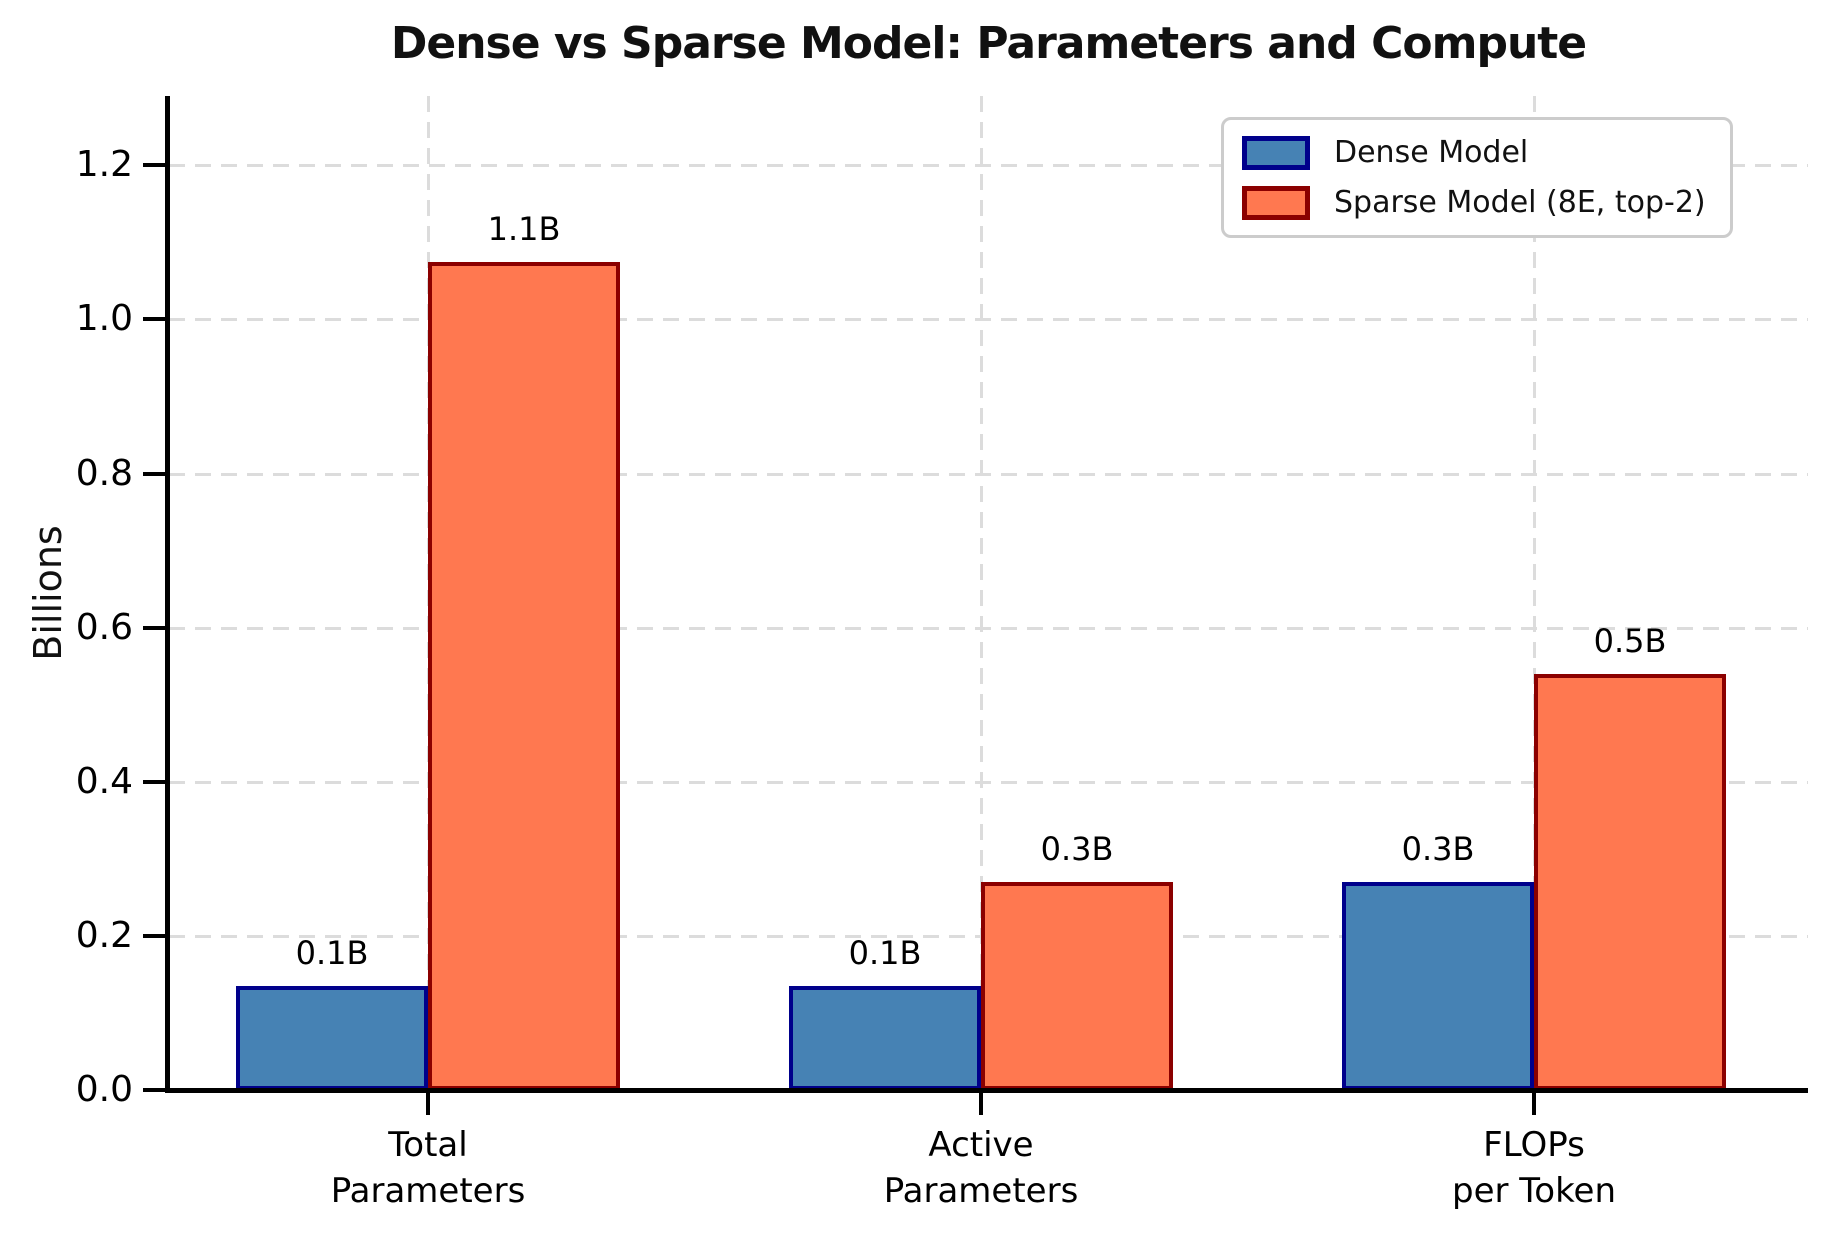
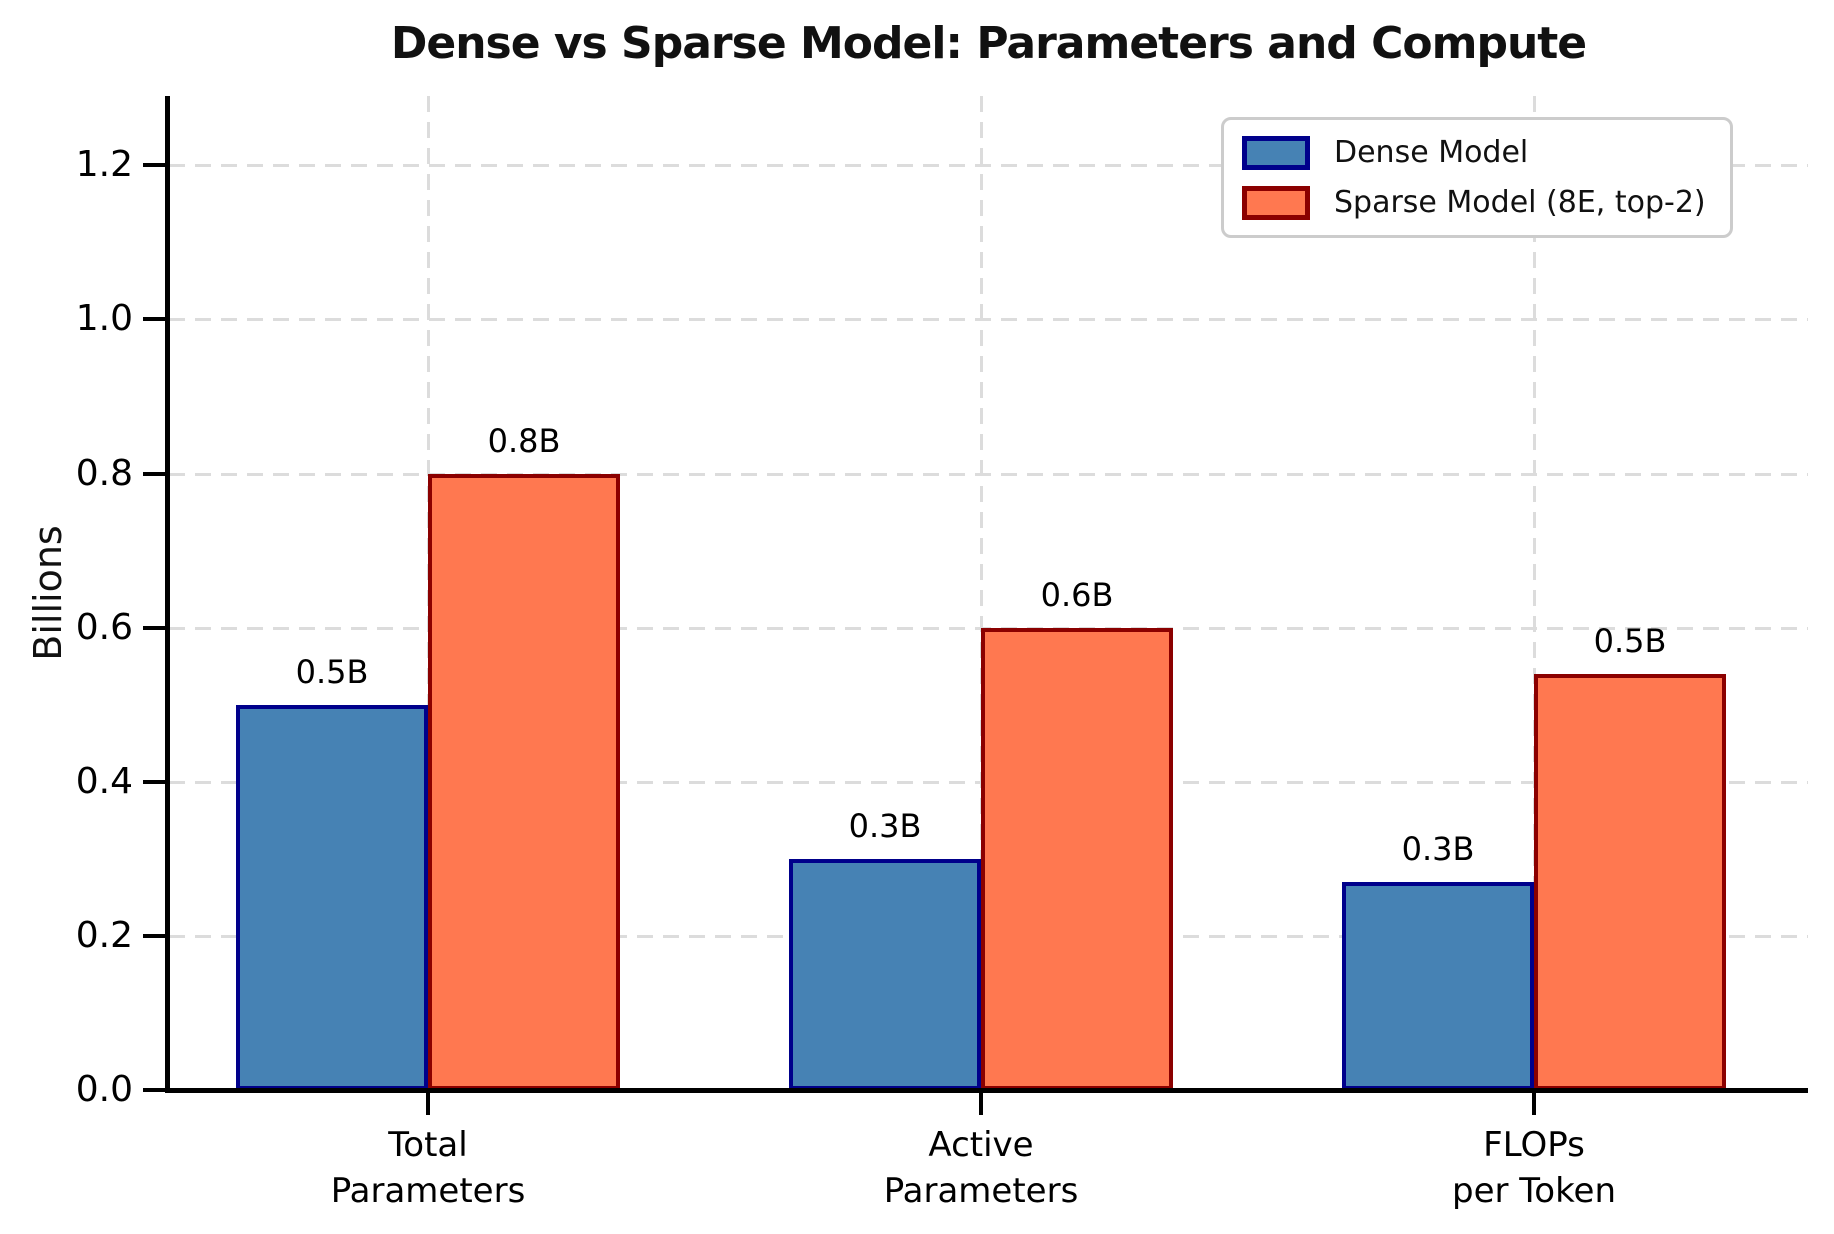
Dense Model/Total Parameters: 0.1B -> 0.5B
Sparse Model (8E, top-2)/Total Parameters: 1.1B -> 0.8B
Dense Model/Active Parameters: 0.1B -> 0.3B
Sparse Model (8E, top-2)/Active Parameters: 0.3B -> 0.6B
